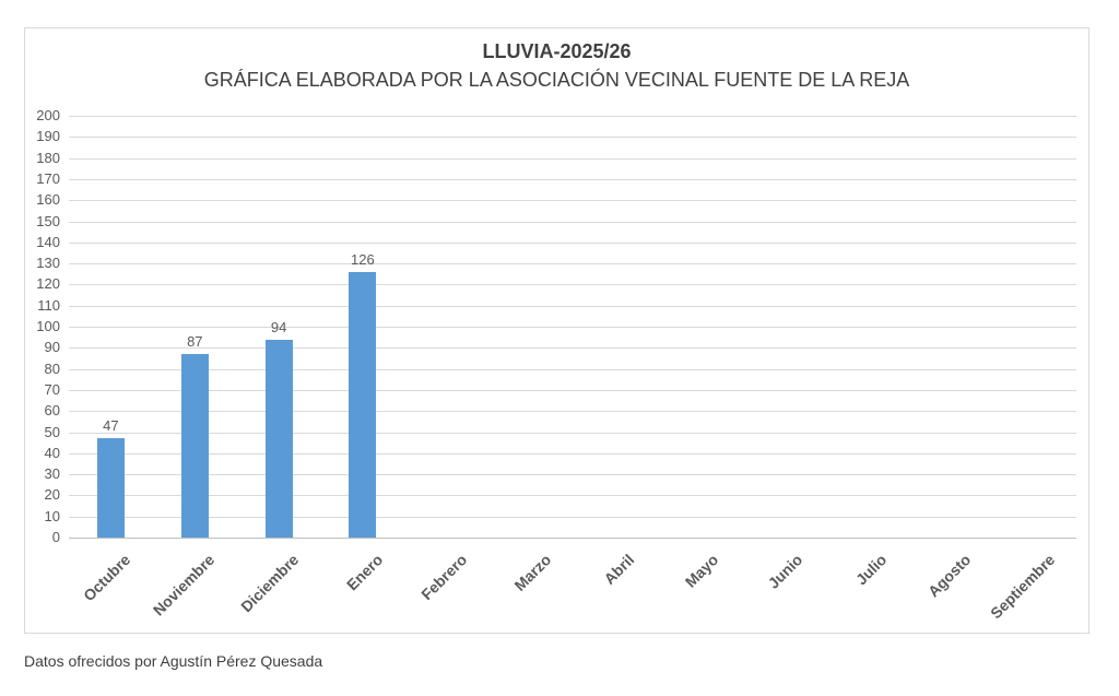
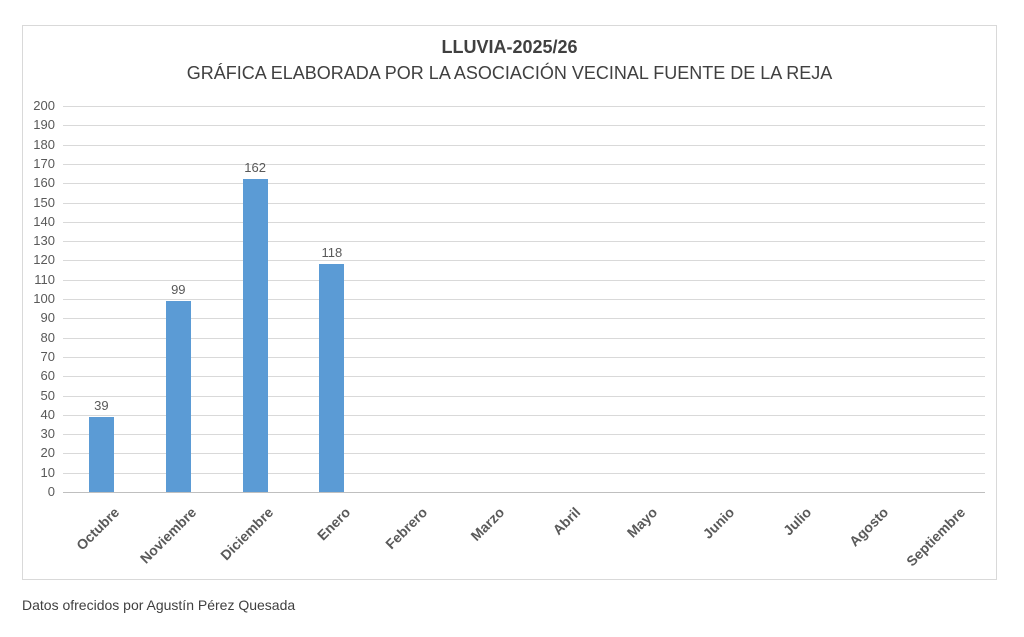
Octubre: 47 -> 39
Noviembre: 87 -> 99
Diciembre: 94 -> 162
Enero: 126 -> 118
